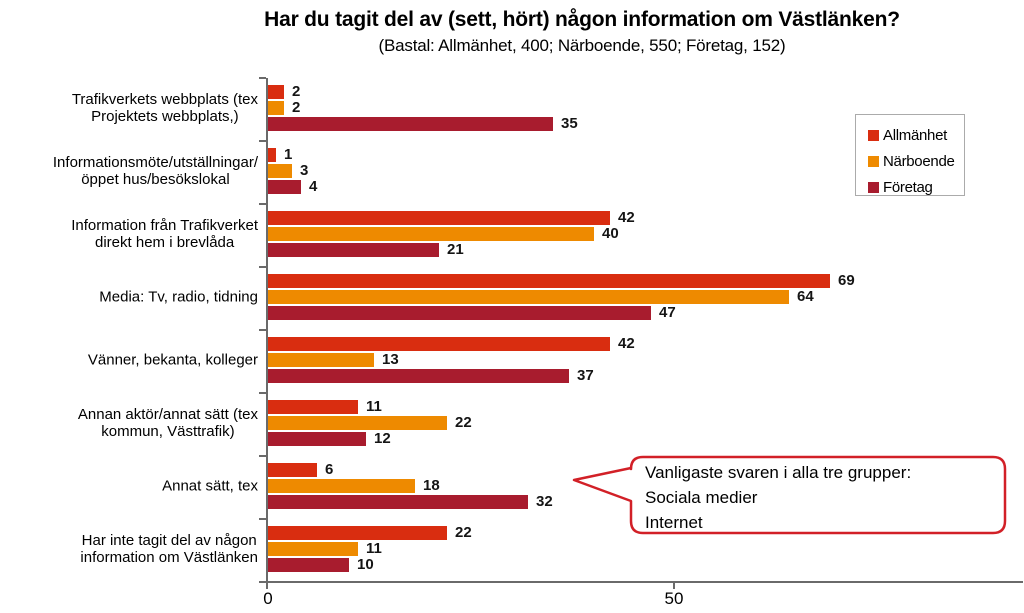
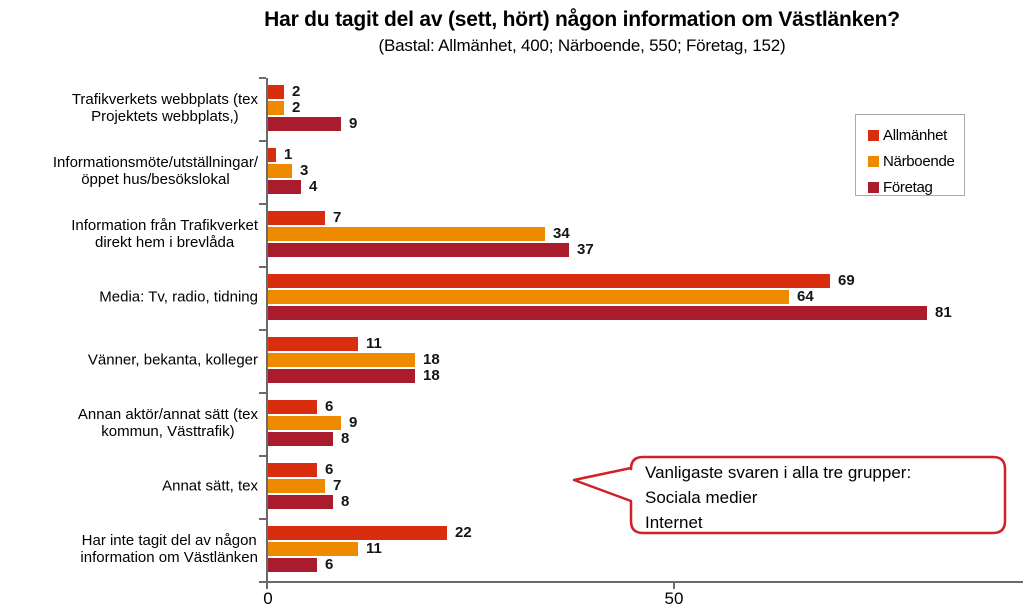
Företag/Trafikverkets webbplats (tex Projektets webbplats,): 35 -> 9
Allmänhet/Information från Trafikverket direkt hem i brevlåda: 42 -> 7
Närboende/Information från Trafikverket direkt hem i brevlåda: 40 -> 34
Företag/Information från Trafikverket direkt hem i brevlåda: 21 -> 37
Företag/Media: Tv, radio, tidning: 47 -> 81
Allmänhet/Vänner, bekanta, kolleger: 42 -> 11
Närboende/Vänner, bekanta, kolleger: 13 -> 18
Företag/Vänner, bekanta, kolleger: 37 -> 18
Allmänhet/Annan aktör/annat sätt (tex kommun, Västtrafik): 11 -> 6
Närboende/Annan aktör/annat sätt (tex kommun, Västtrafik): 22 -> 9
Företag/Annan aktör/annat sätt (tex kommun, Västtrafik): 12 -> 8
Närboende/Annat sätt, tex: 18 -> 7
Företag/Annat sätt, tex: 32 -> 8
Företag/Har inte tagit del av någon information om Västlänken: 10 -> 6
